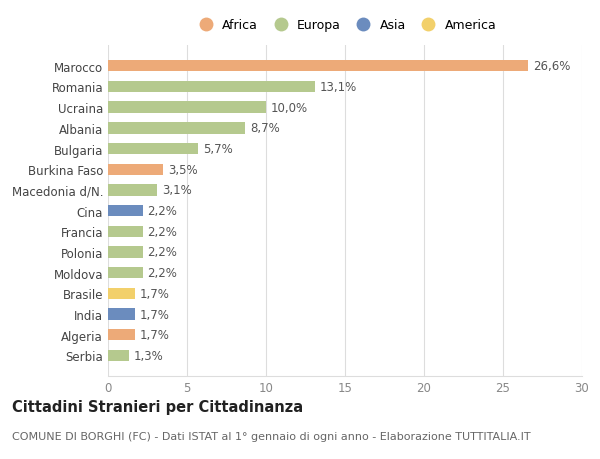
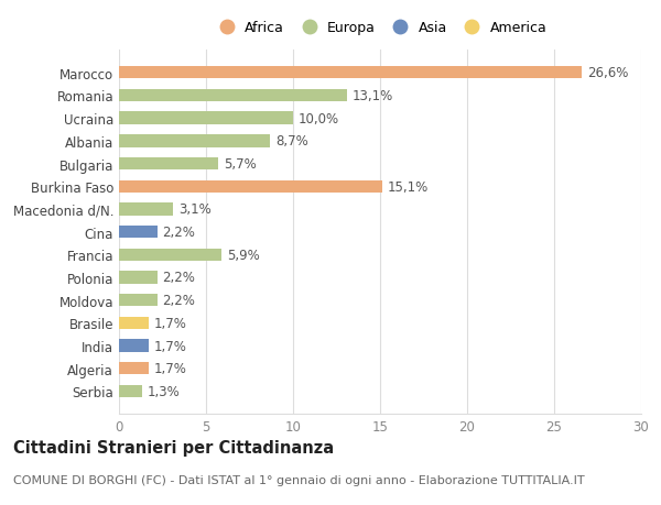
Burkina Faso: 3,5% -> 15,1%
Francia: 2,2% -> 5,9%
